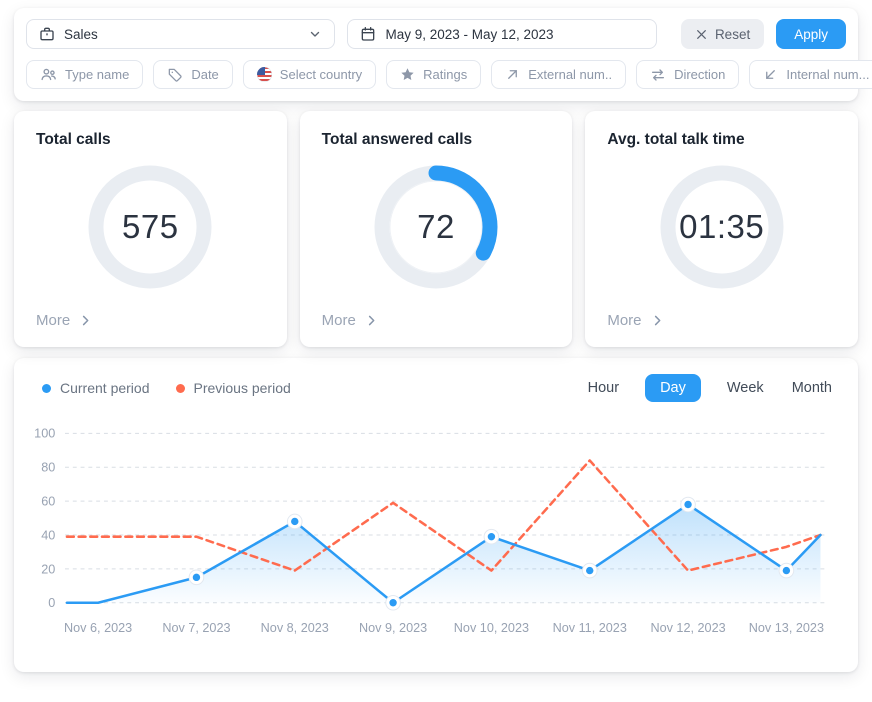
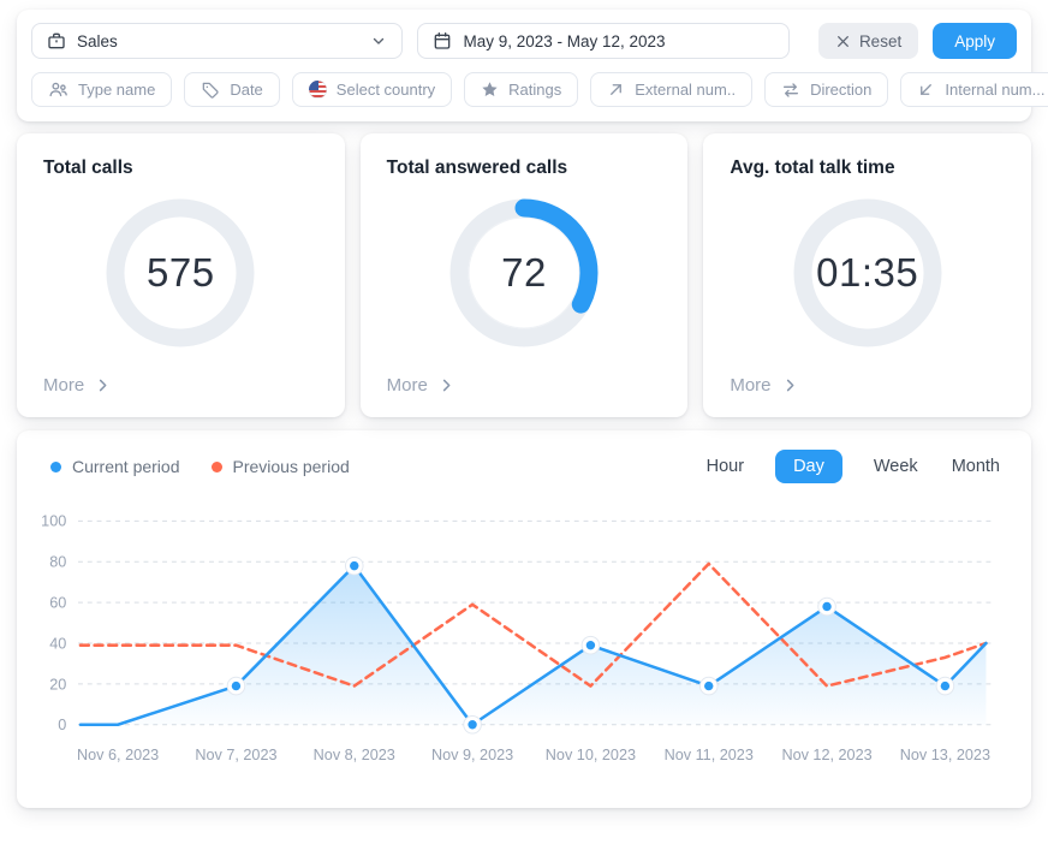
Current period/Nov 7, 2023: 15 -> 19
Current period/Nov 8, 2023: 48 -> 78
Previous period/Nov 11, 2023: 84 -> 79
